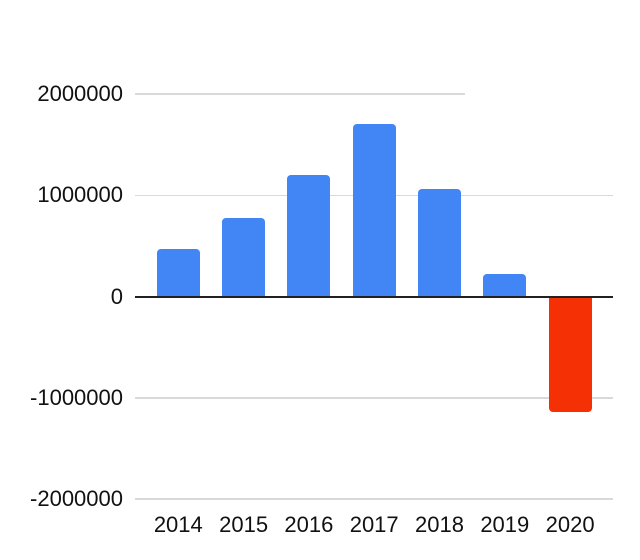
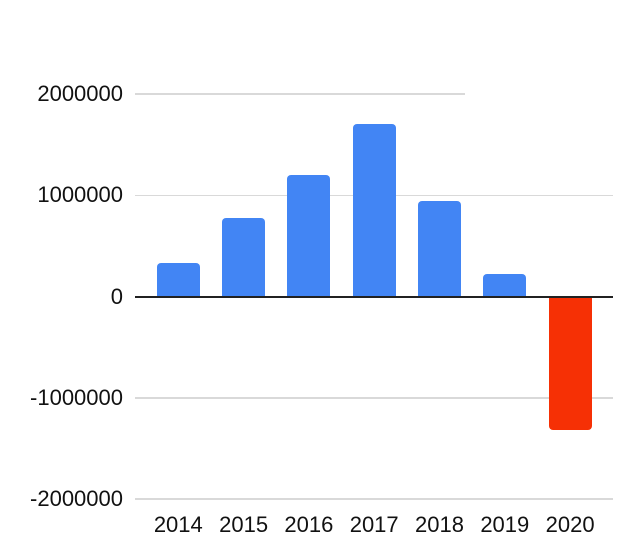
2014: 470000 -> 330000
2018: 1060000 -> 940000
2020: -1140000 -> -1320000
